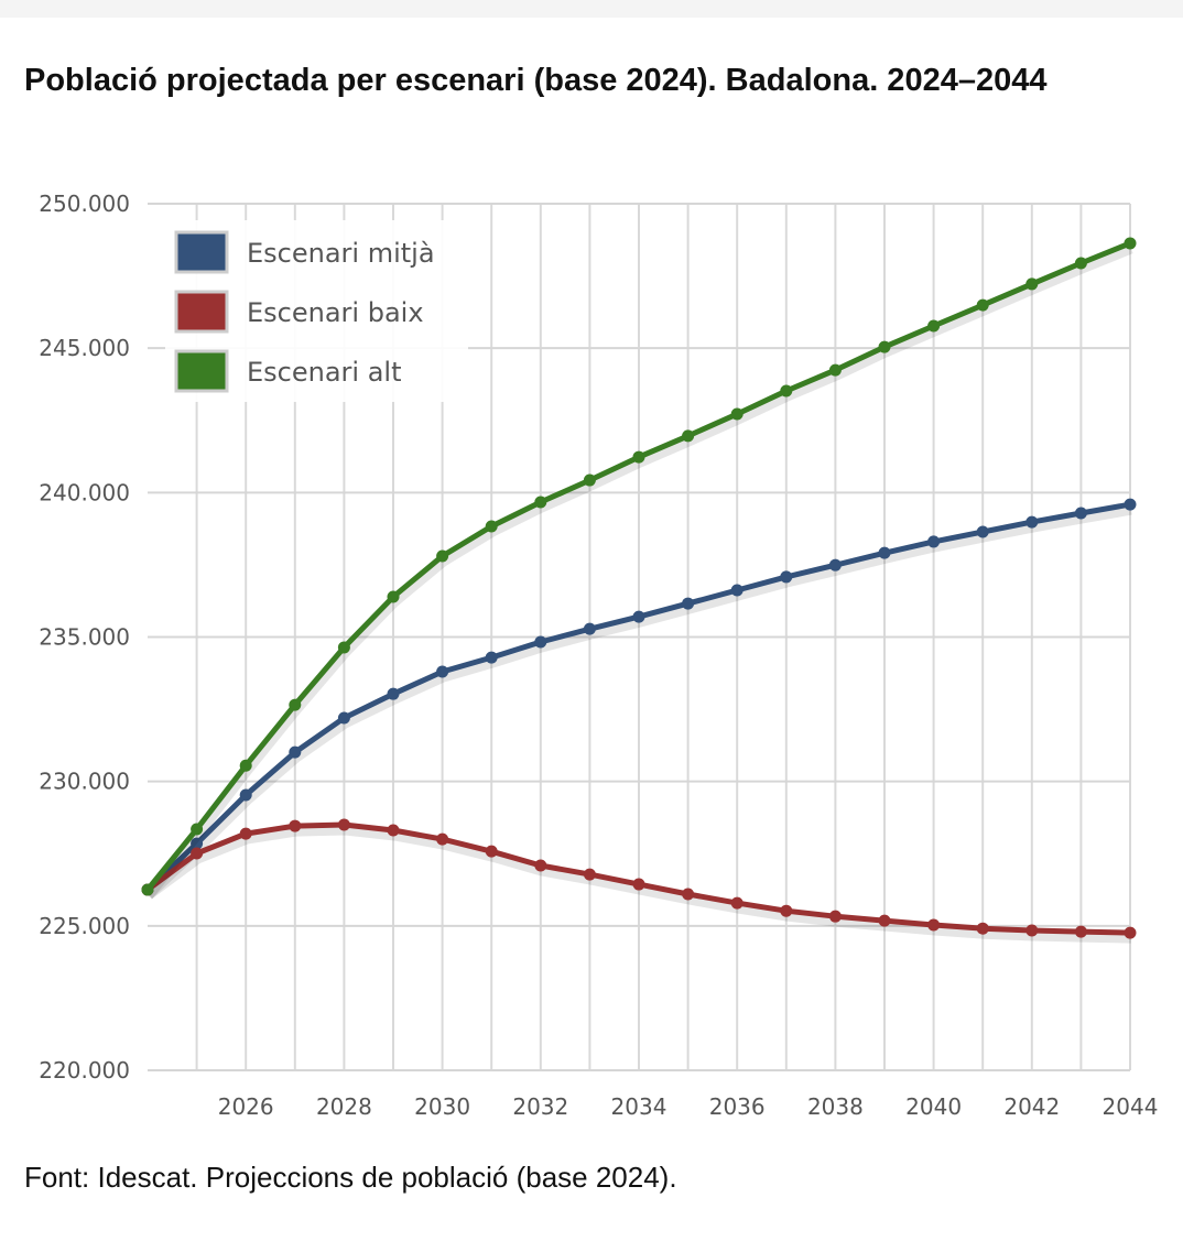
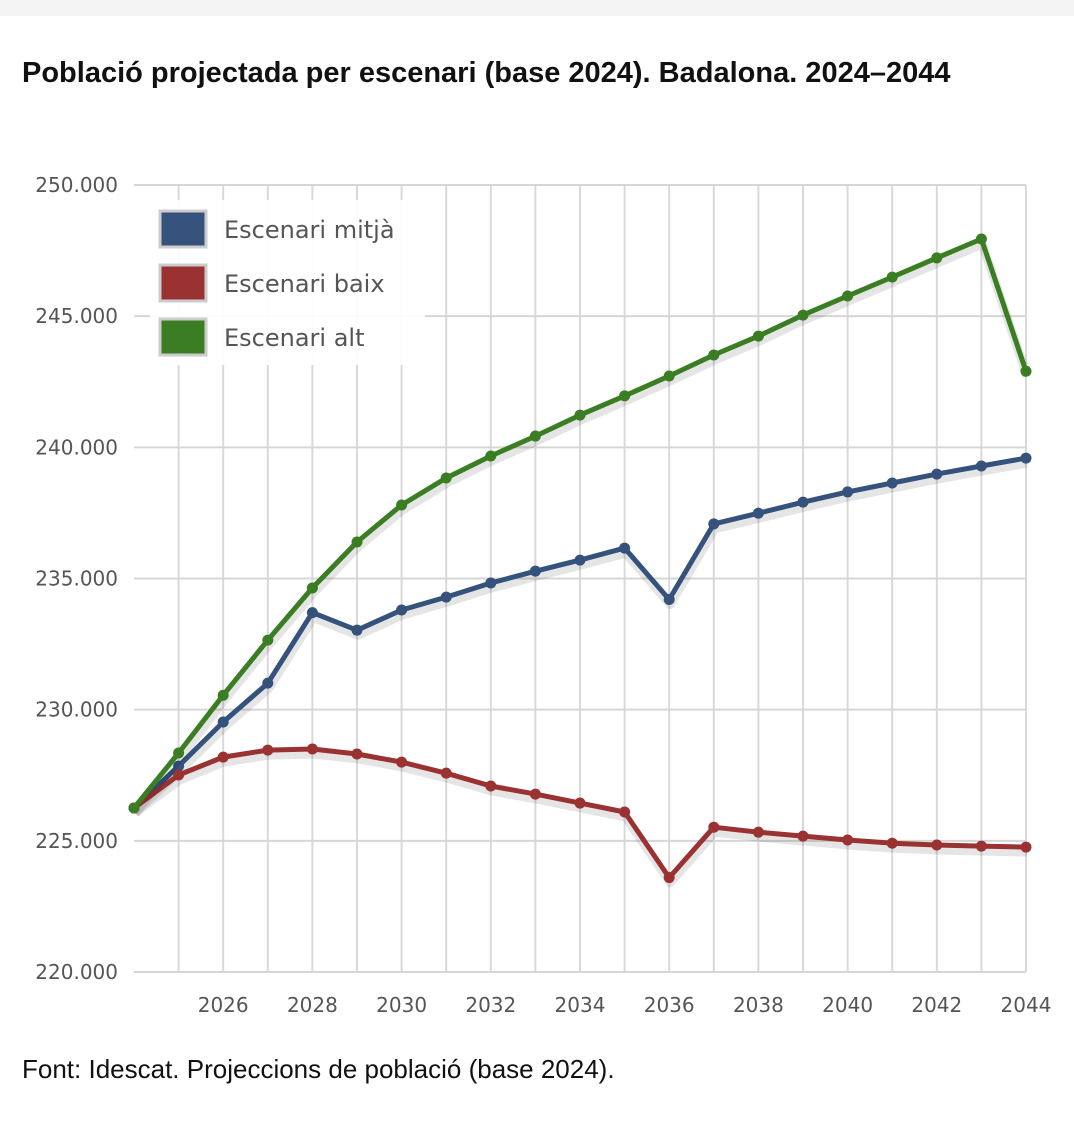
Escenari mitjà/2028: 232200 -> 233700
Escenari mitjà/2036: 236600 -> 234200
Escenari baix/2036: 225800 -> 223600
Escenari alt/2044: 248600 -> 242900
